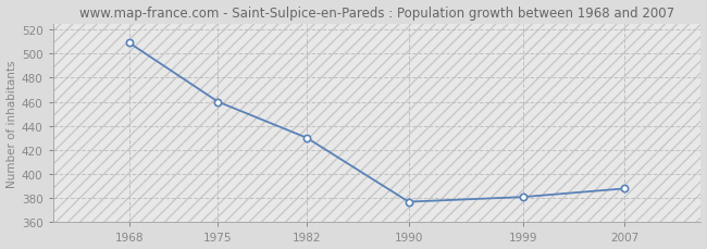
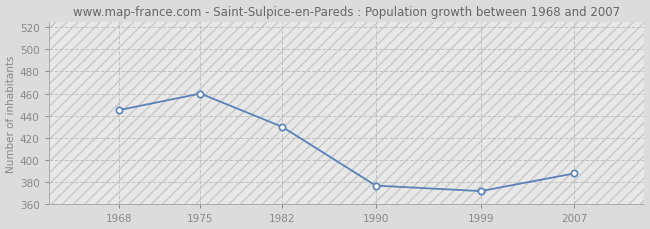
1968: 509 -> 445
1999: 381 -> 372
